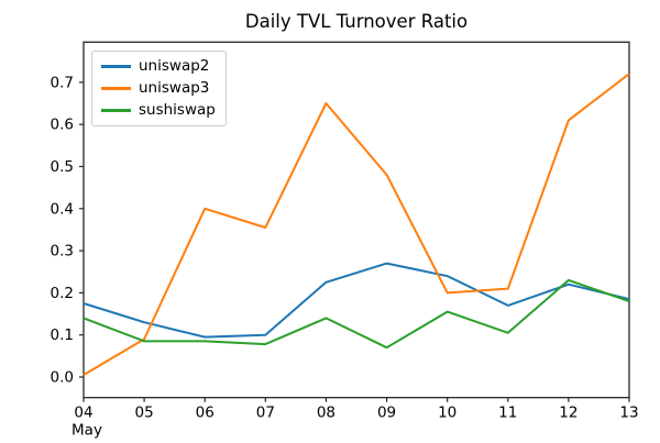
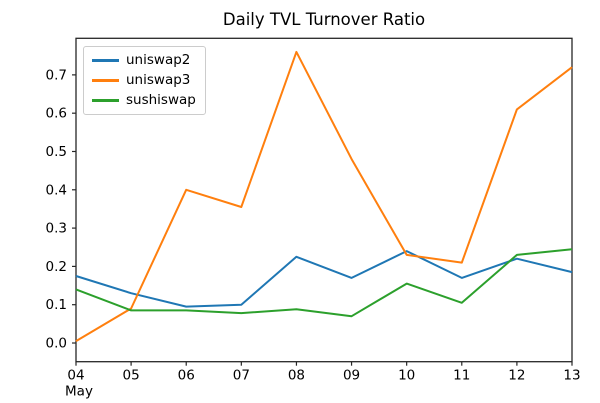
uniswap3/08: 0.65 -> 0.76
sushiswap/08: 0.14 -> 0.09
uniswap2/09: 0.27 -> 0.17
uniswap3/10: 0.20 -> 0.23
sushiswap/13: 0.18 -> 0.24
